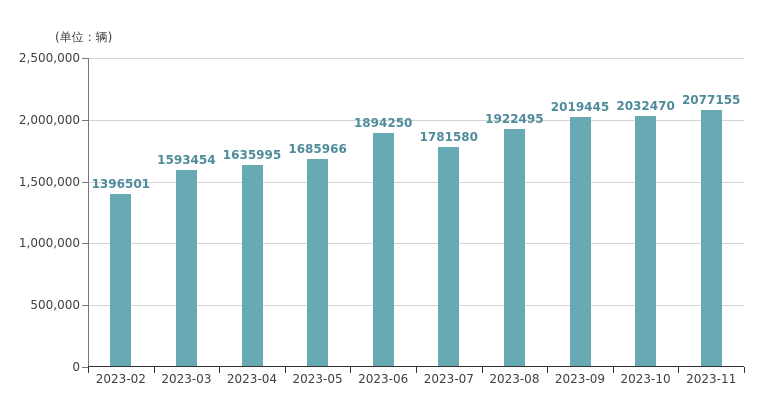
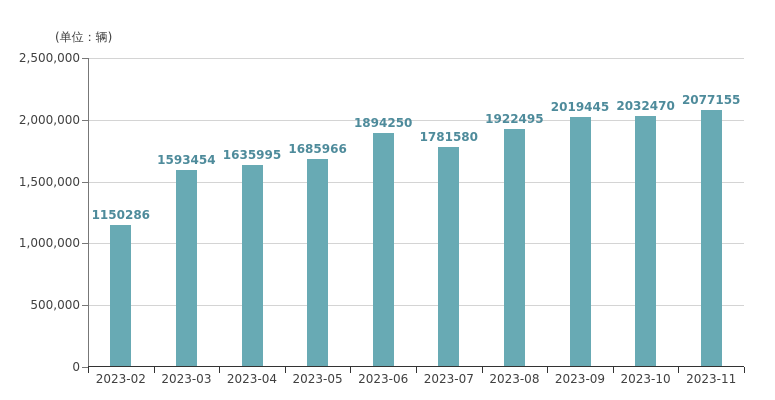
2023-02: 1396501 -> 1150286
